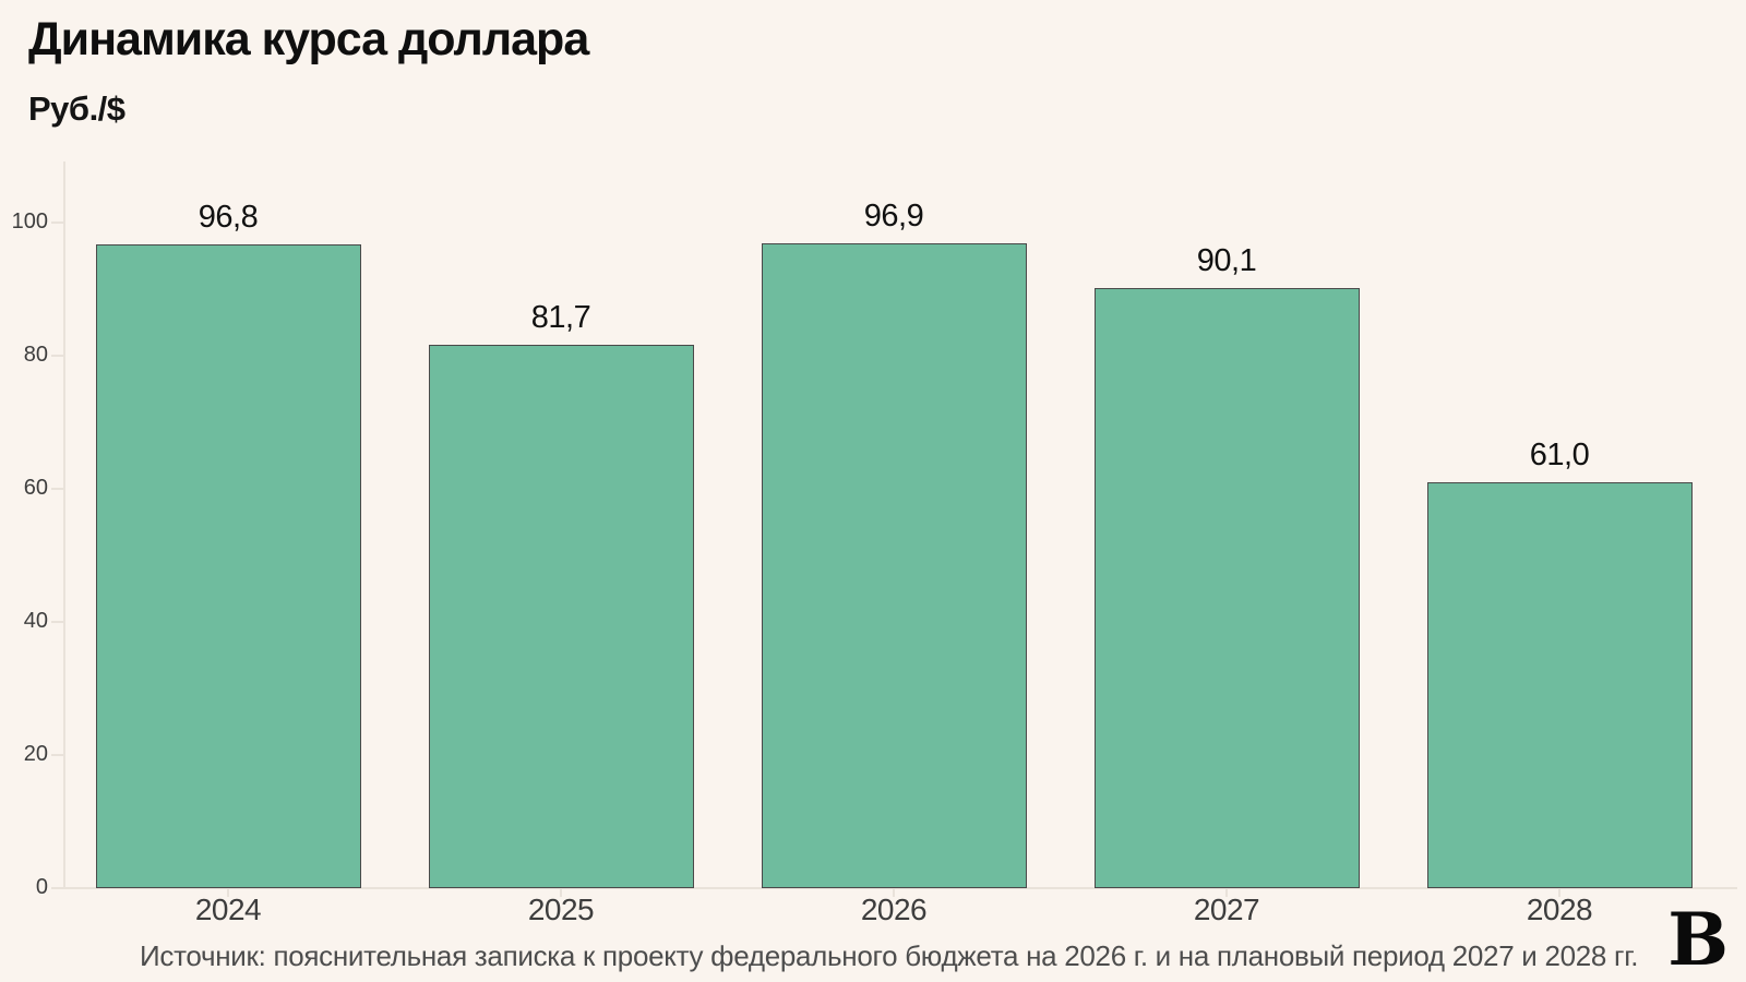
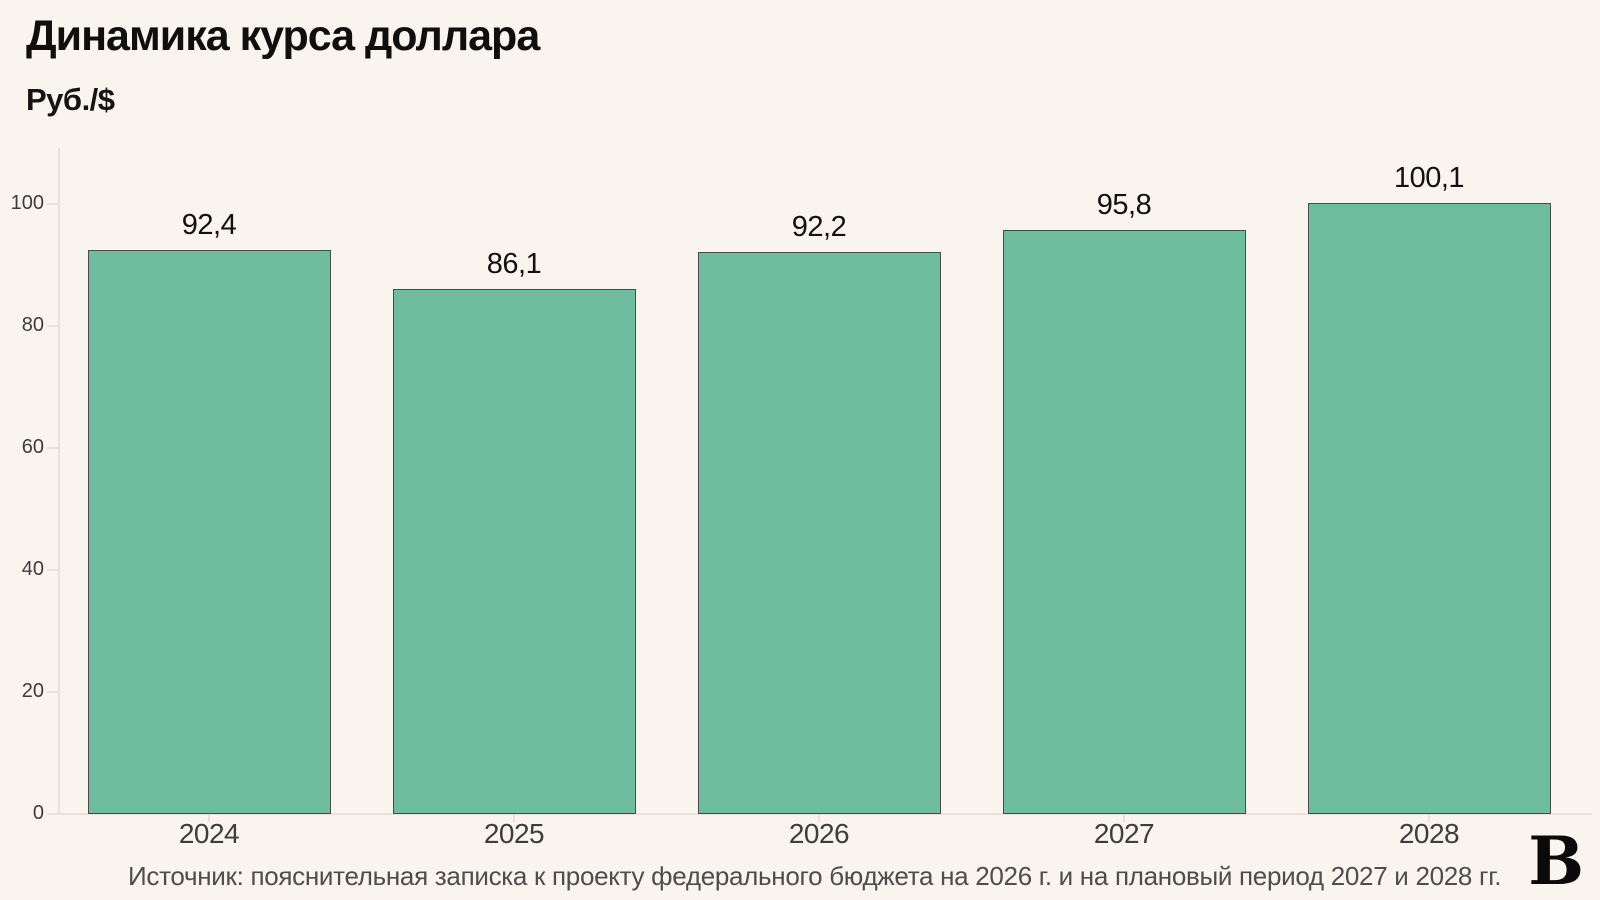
2024: 96,8 -> 92,4
2025: 81,7 -> 86,1
2026: 96,9 -> 92,2
2027: 90,1 -> 95,8
2028: 61,0 -> 100,1
